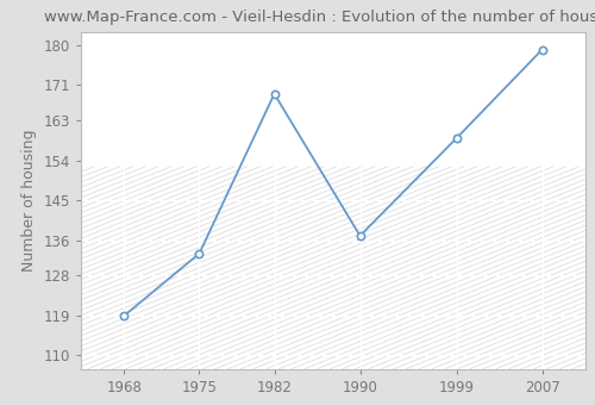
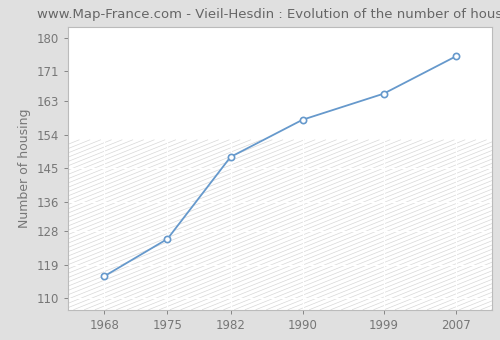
1968: 119 -> 116
1975: 133 -> 126
1982: 169 -> 148
1990: 137 -> 158
1999: 159 -> 165
2007: 179 -> 175
